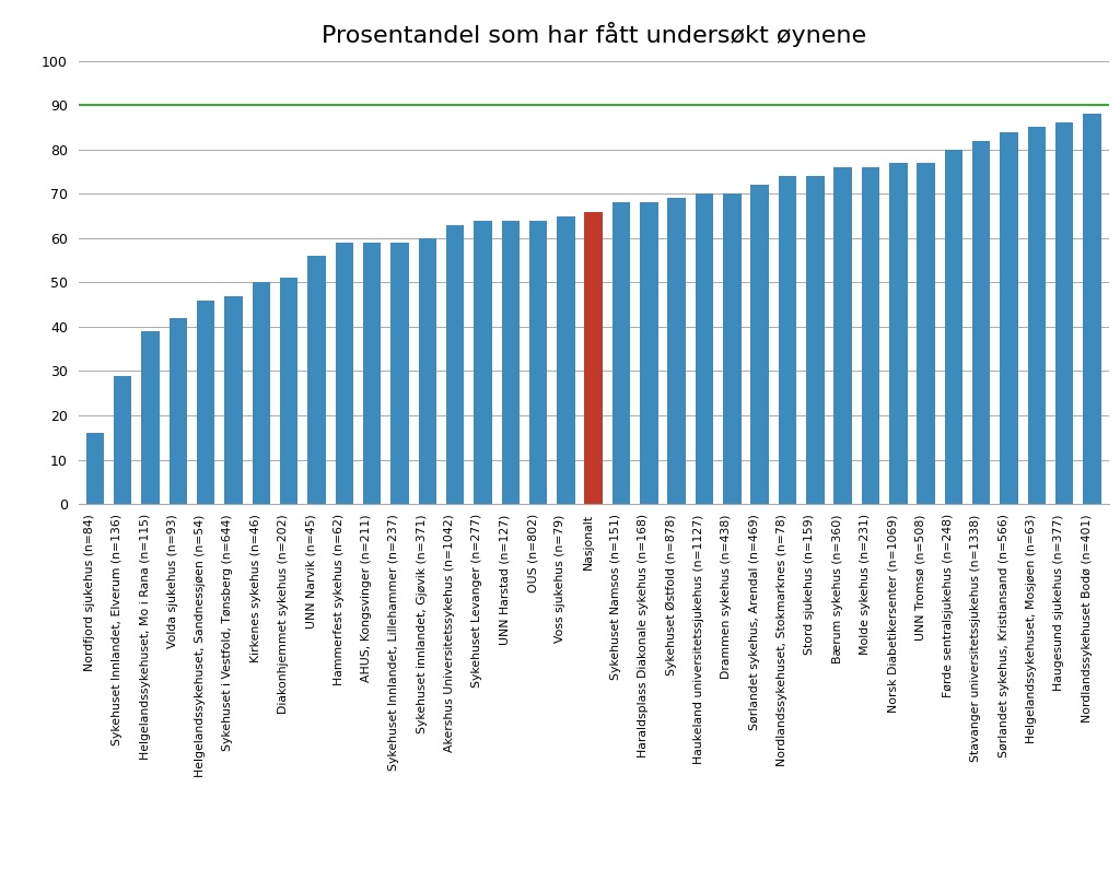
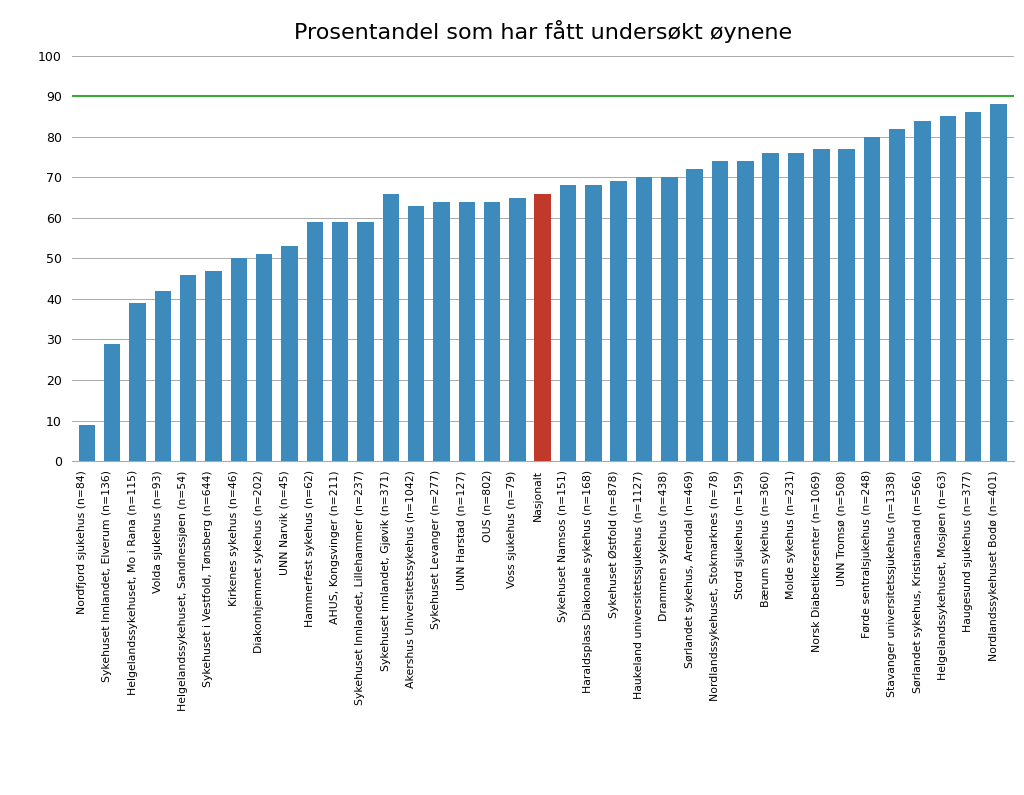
Nordfjord sjukehus (n=84): 16 -> 9
UNN Narvik (n=45): 56 -> 53
Sykehuset innlandet, Gjøvik (n=371): 60 -> 66
